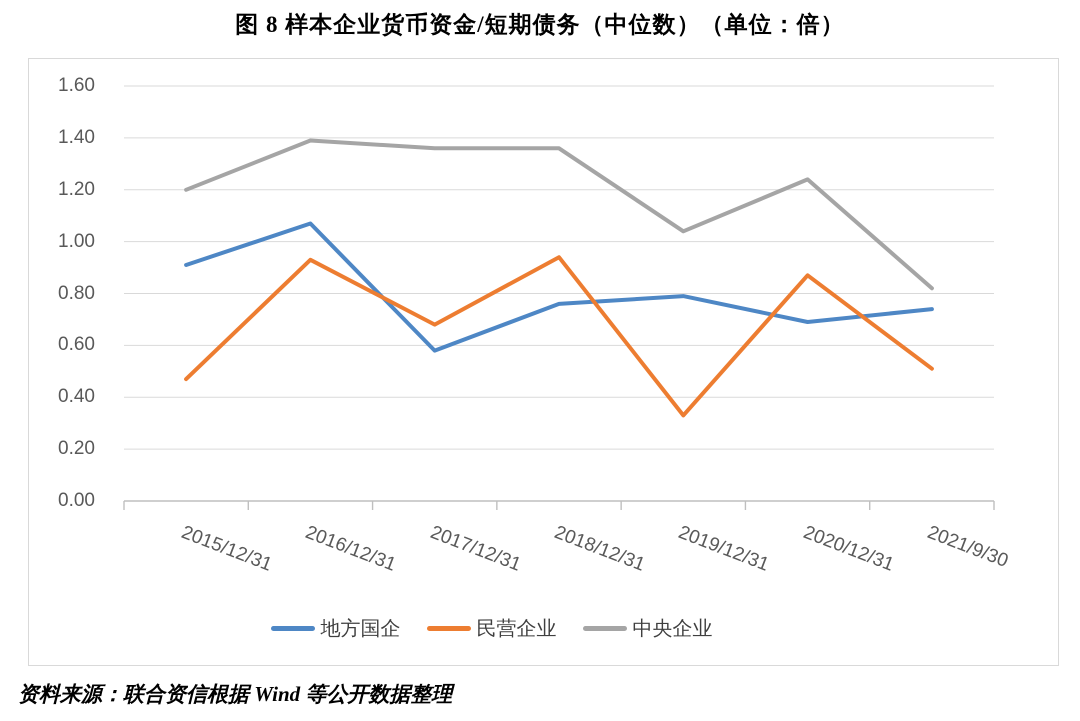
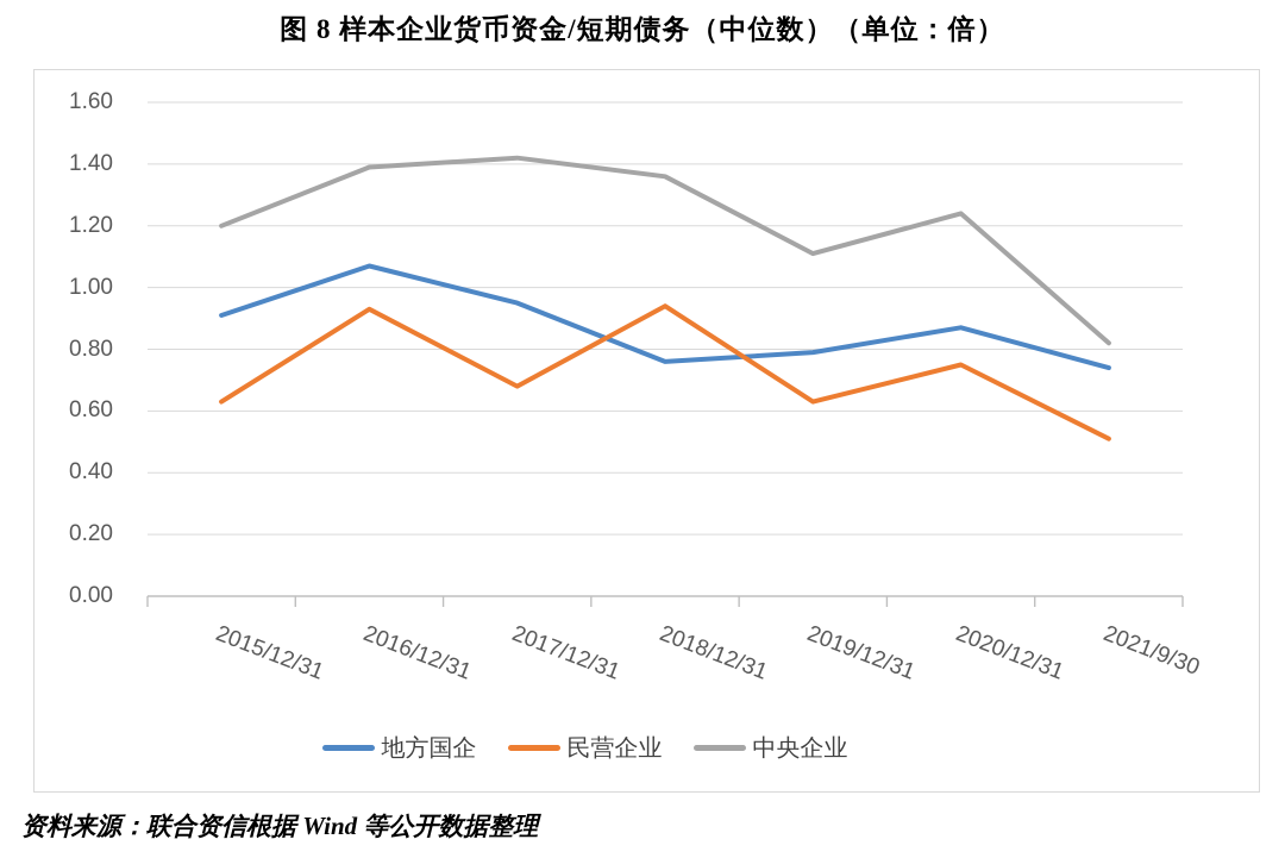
民营企业/2015/12/31: 0.47 -> 0.63
地方国企/2017/12/31: 0.58 -> 0.95
中央企业/2017/12/31: 1.36 -> 1.42
民营企业/2019/12/31: 0.33 -> 0.63
中央企业/2019/12/31: 1.04 -> 1.11
地方国企/2020/12/31: 0.69 -> 0.87
民营企业/2020/12/31: 0.87 -> 0.75
